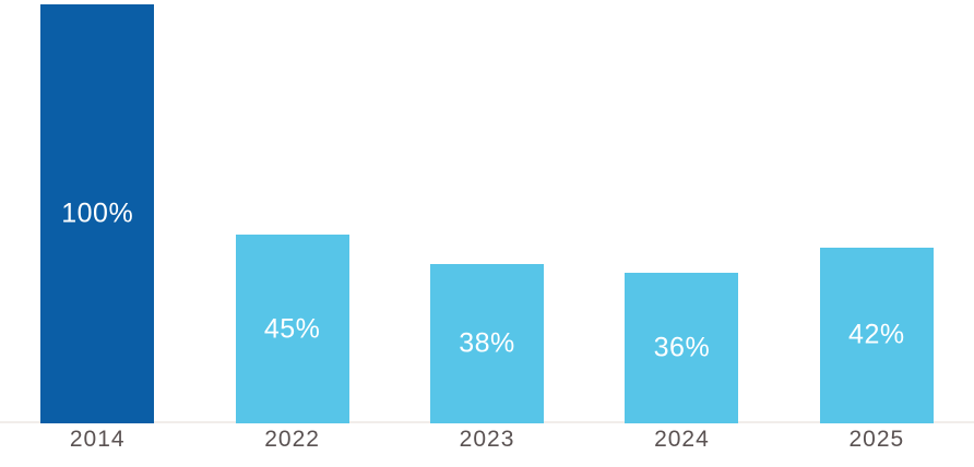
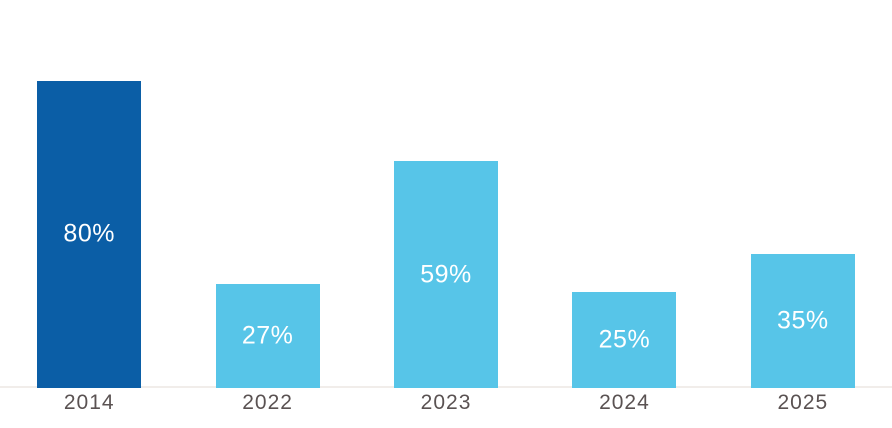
2014: 100% -> 80%
2022: 45% -> 27%
2023: 38% -> 59%
2024: 36% -> 25%
2025: 42% -> 35%
